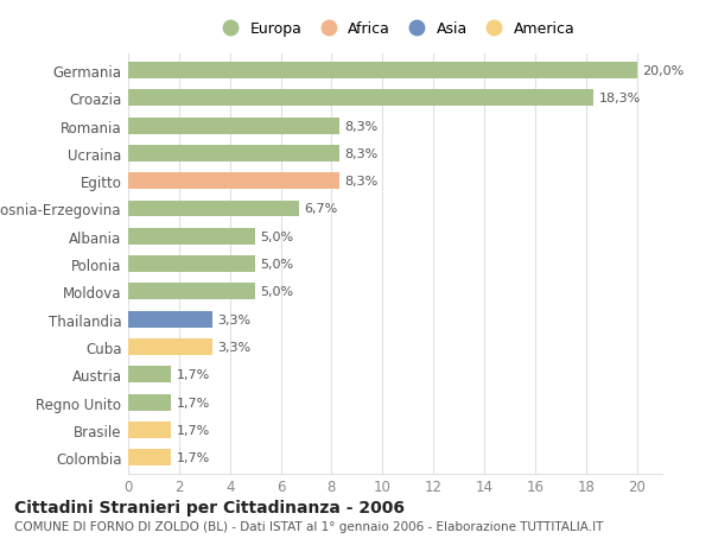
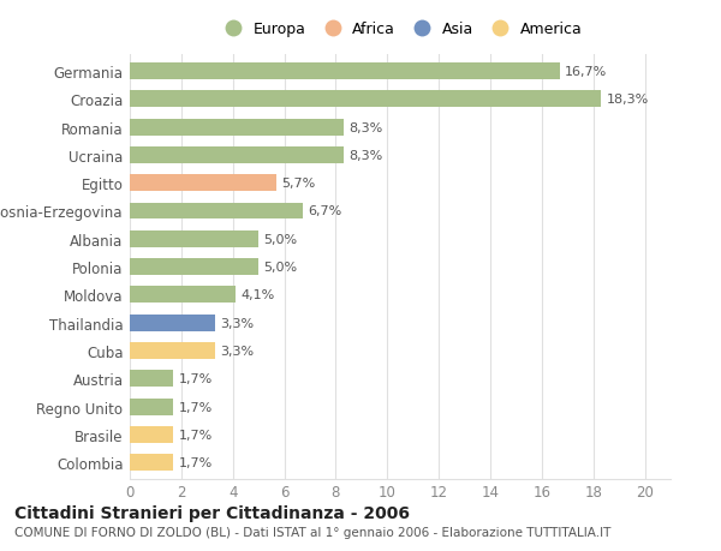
Germania: 20,0% -> 16,7%
Egitto: 8,3% -> 5,7%
Moldova: 5,0% -> 4,1%
